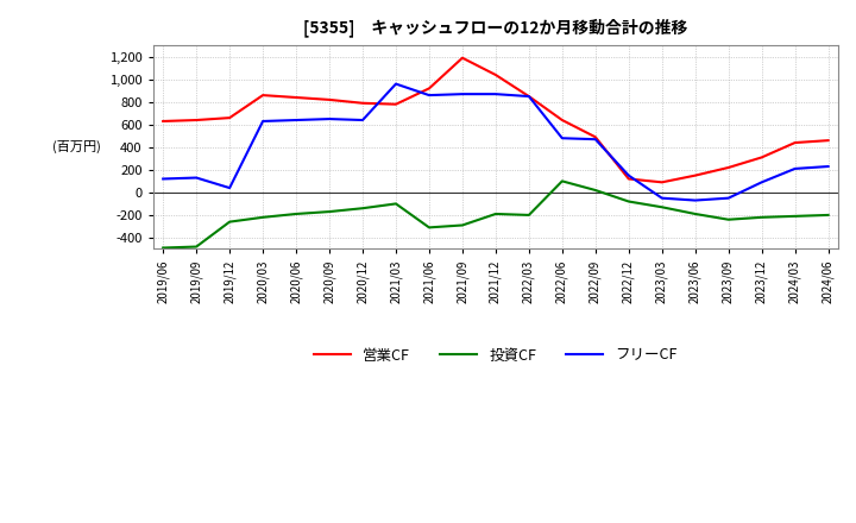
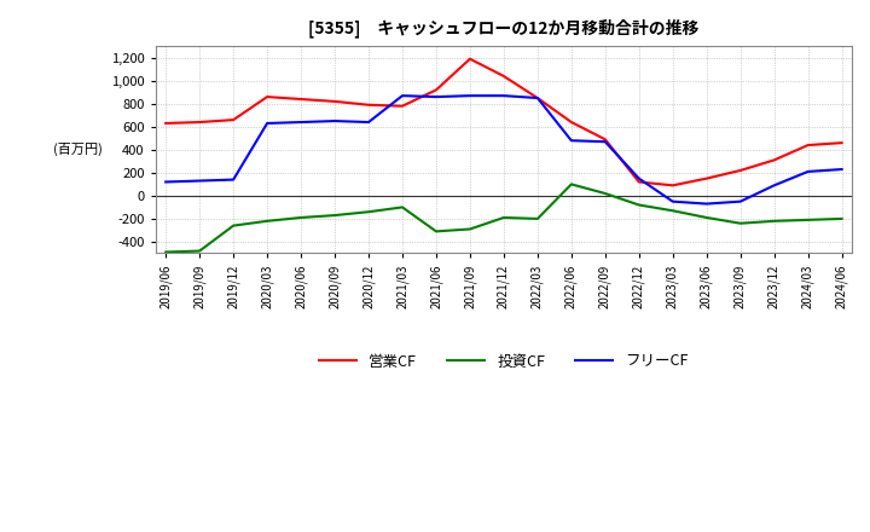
フリーCF/2019/12: 40 -> 140
フリーCF/2021/03: 960 -> 870
